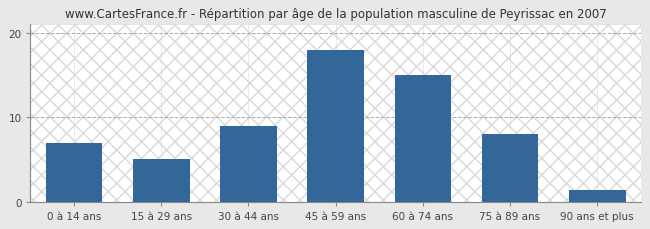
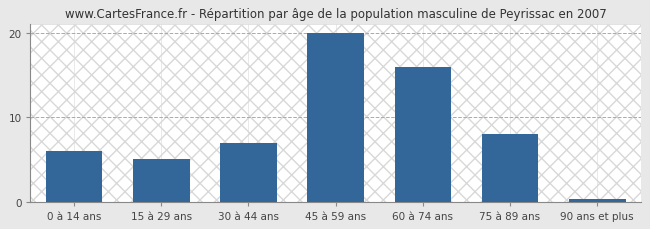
0 à 14 ans: 7.0 -> 6.0
30 à 44 ans: 9.0 -> 7.0
45 à 59 ans: 18.0 -> 20.0
60 à 74 ans: 15.0 -> 16.0
90 ans et plus: 1.4 -> 0.3
